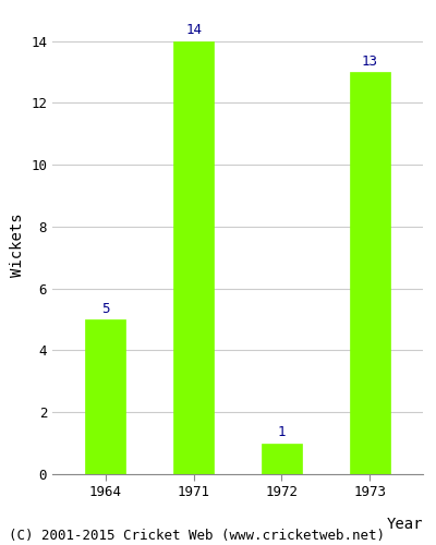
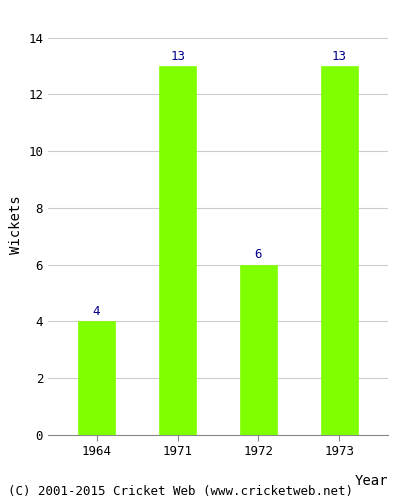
1964: 5 -> 4
1971: 14 -> 13
1972: 1 -> 6
